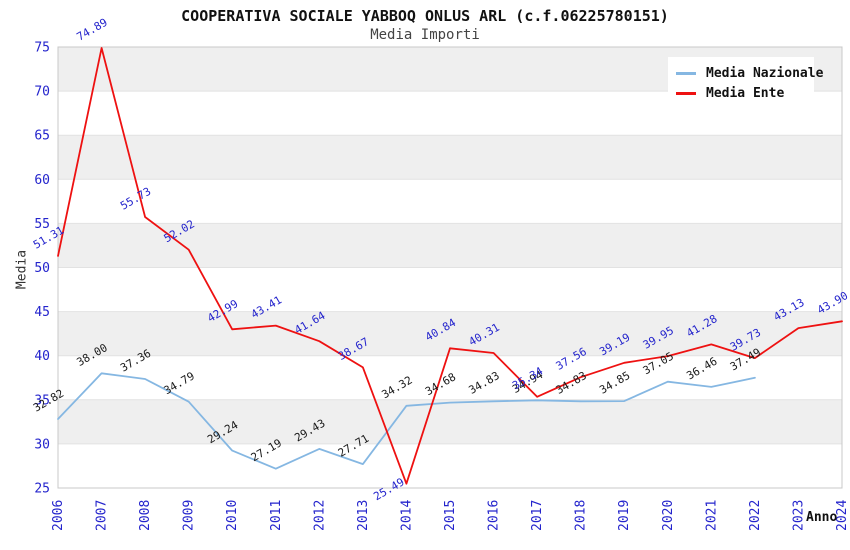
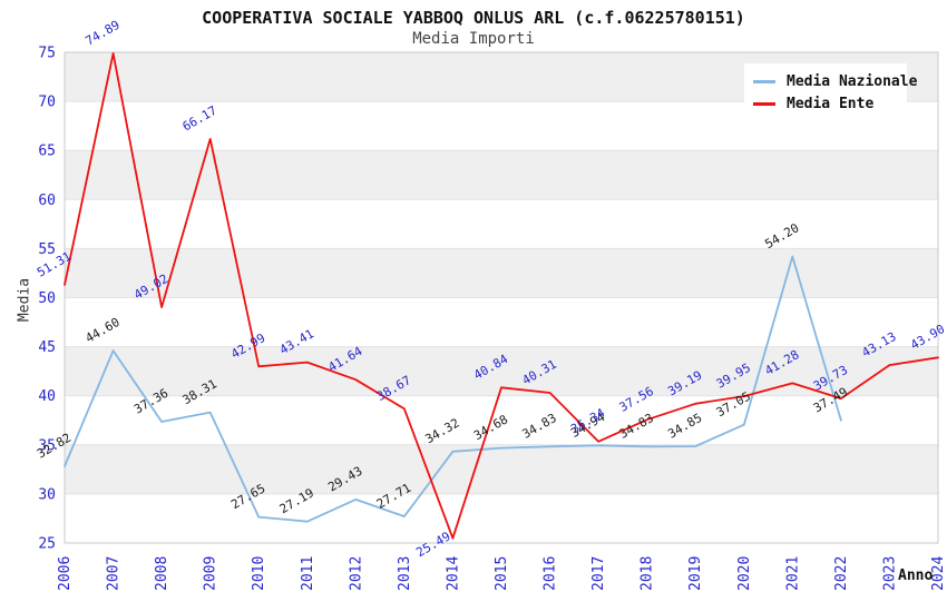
Media Nazionale/2007: 38.00 -> 44.60
Media Ente/2008: 55.73 -> 49.02
Media Nazionale/2009: 34.79 -> 38.31
Media Ente/2009: 52.02 -> 66.17
Media Nazionale/2010: 29.24 -> 27.65
Media Nazionale/2021: 36.46 -> 54.20
